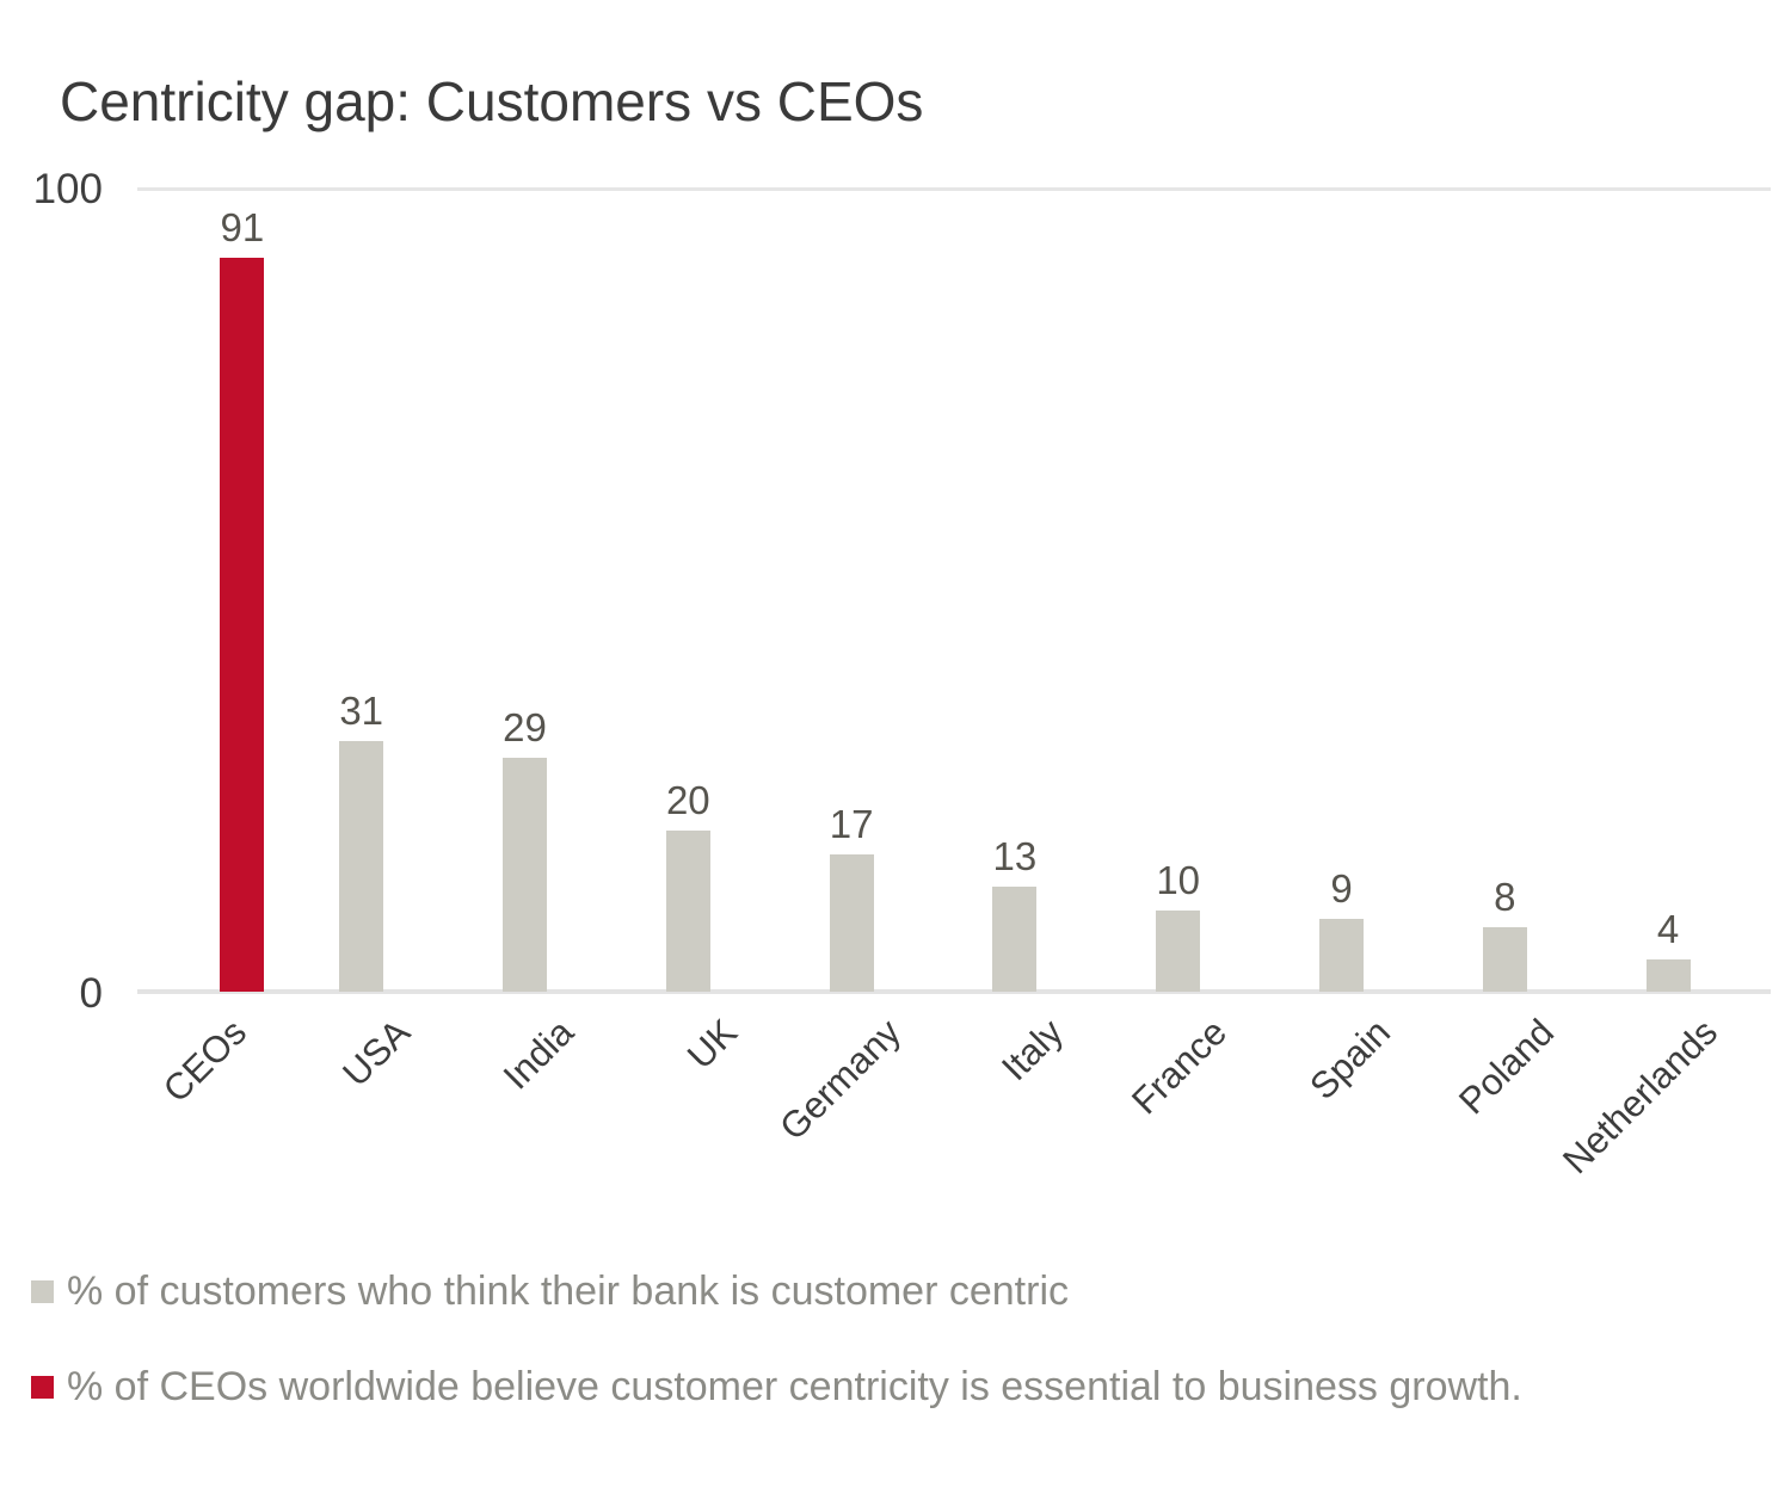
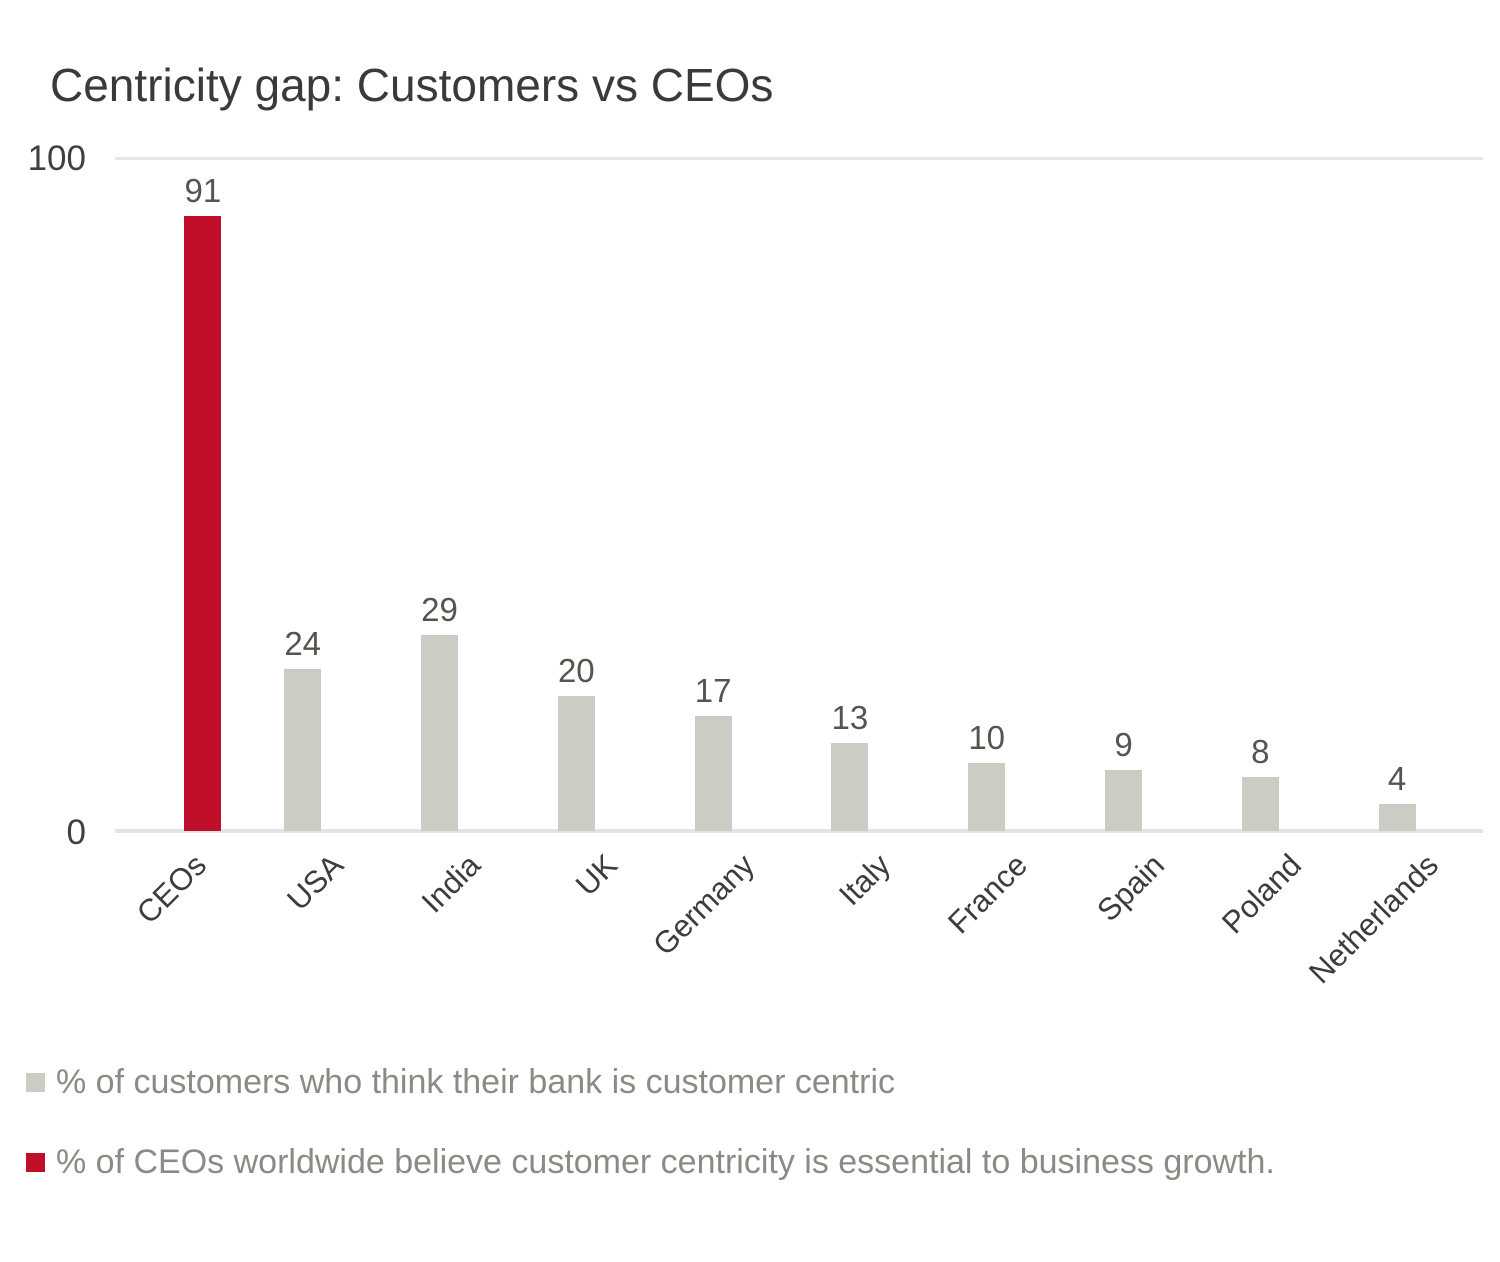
USA: 31 -> 24
